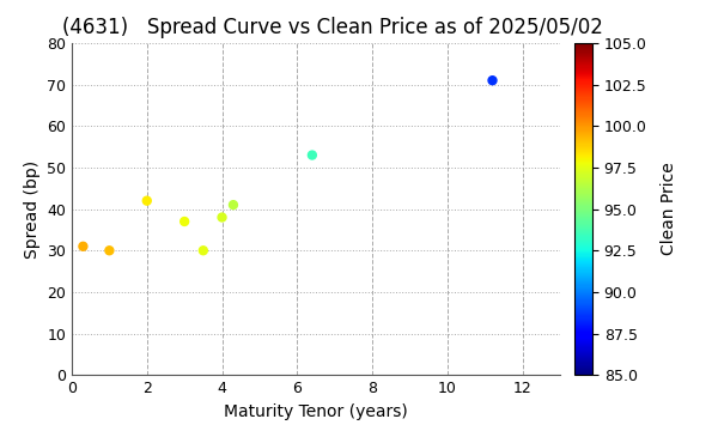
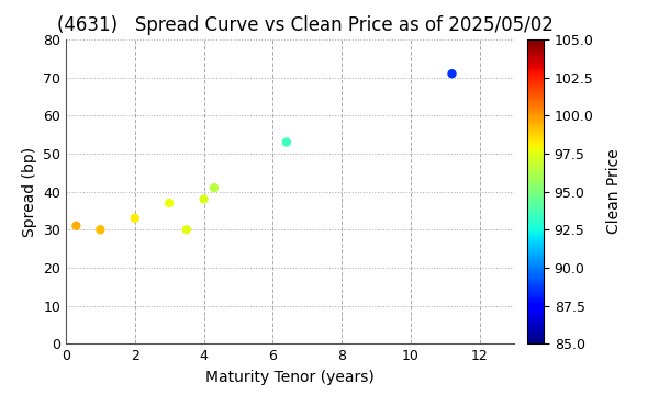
2: 42 -> 33
